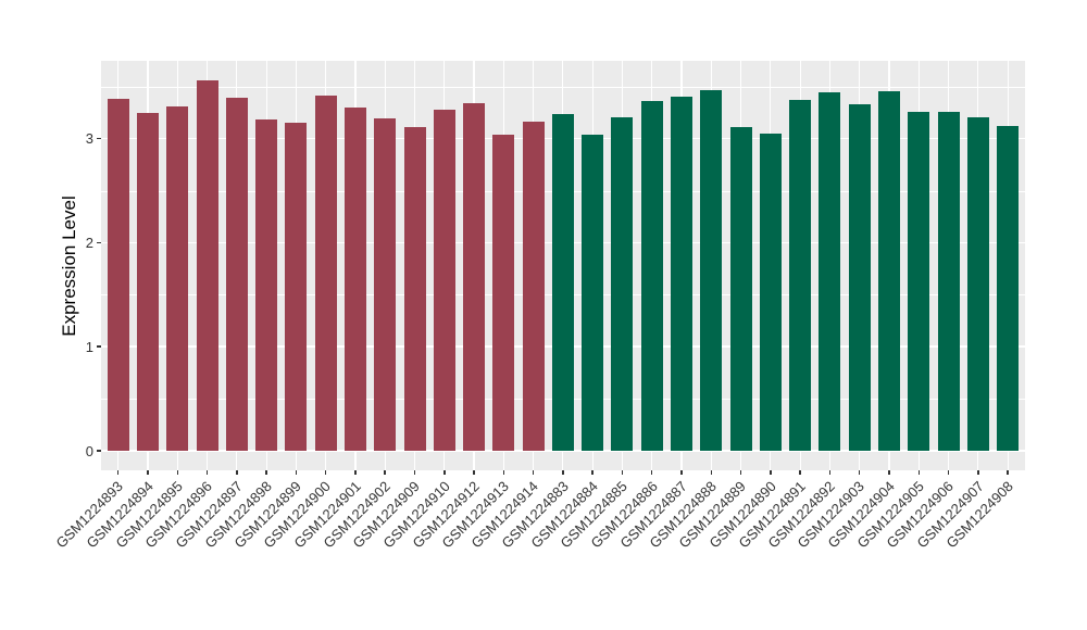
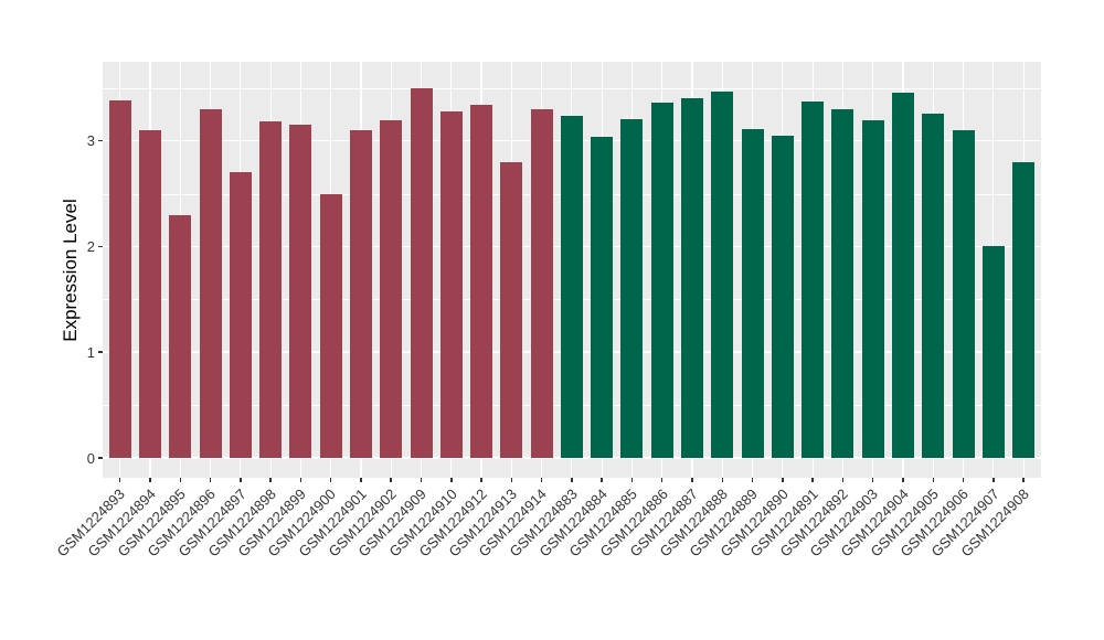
GSM1224894: 3.2 -> 3.1
GSM1224895: 3.3 -> 2.3
GSM1224896: 3.6 -> 3.3
GSM1224897: 3.4 -> 2.7
GSM1224900: 3.4 -> 2.5
GSM1224901: 3.3 -> 3.1
GSM1224909: 3.1 -> 3.5
GSM1224913: 3.0 -> 2.8
GSM1224914: 3.2 -> 3.3
GSM1224892: 3.5 -> 3.3
GSM1224903: 3.3 -> 3.2
GSM1224906: 3.3 -> 3.1
GSM1224907: 3.2 -> 2.0
GSM1224908: 3.1 -> 2.8
